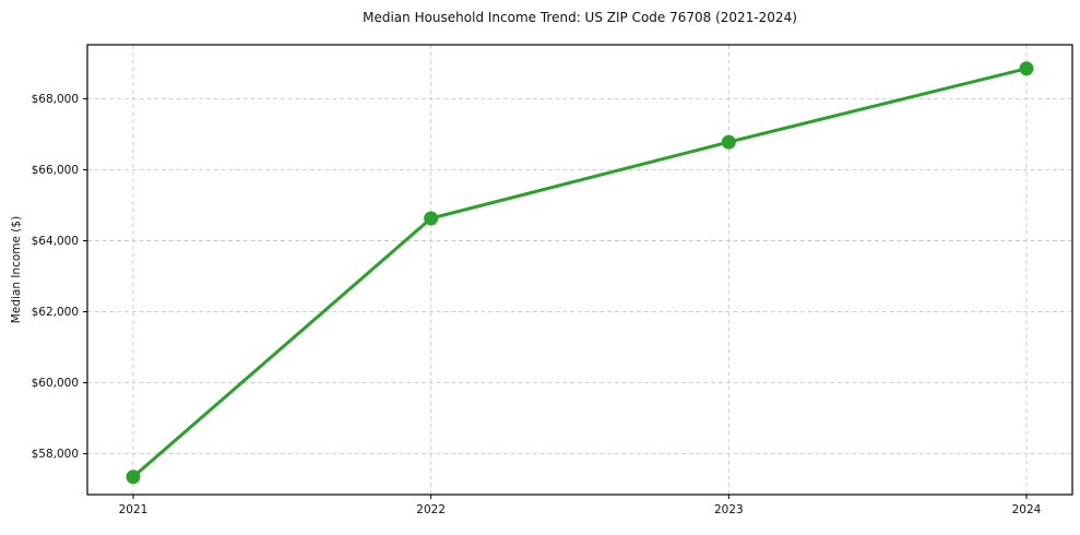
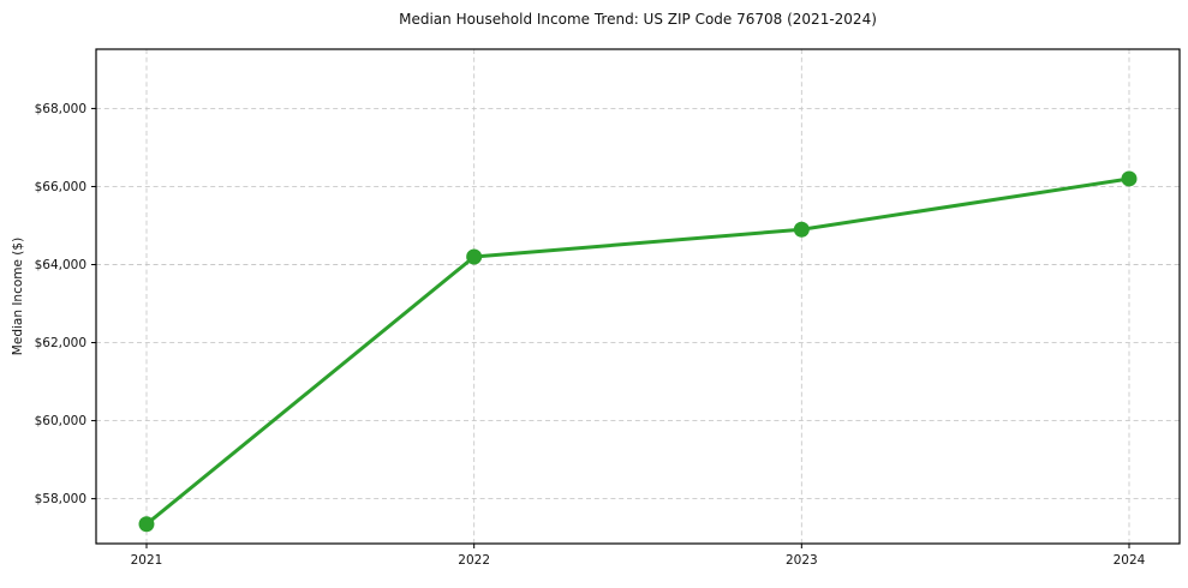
2022: $64600 -> $64200
2023: $66800 -> $64900
2024: $68800 -> $66200
